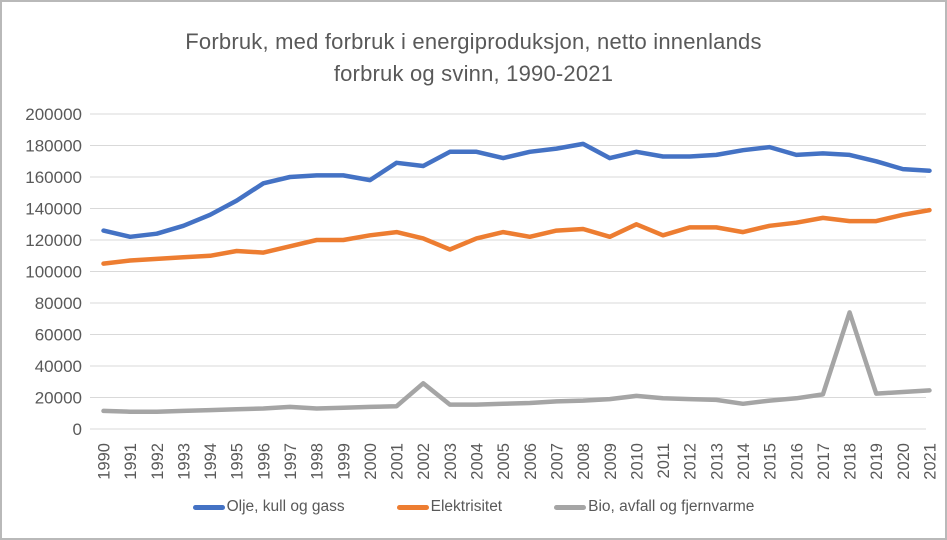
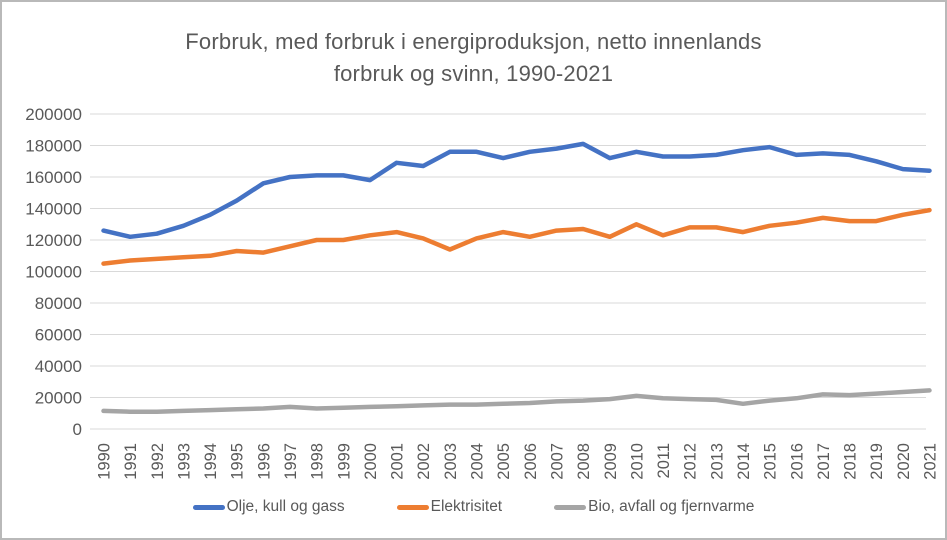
Bio, avfall og fjernvarme/2002: 29000 -> 15000
Bio, avfall og fjernvarme/2018: 74000 -> 22000
